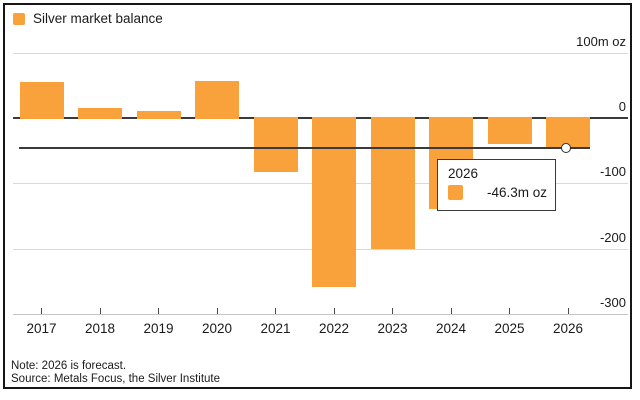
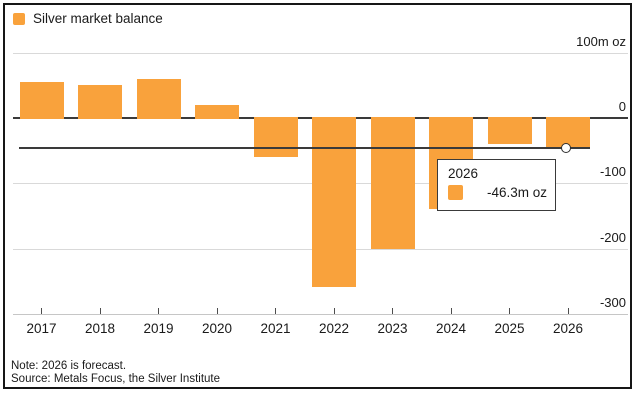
2018: 20 -> 50
2019: 10 -> 60
2020: 60 -> 20
2021: -80 -> -60
